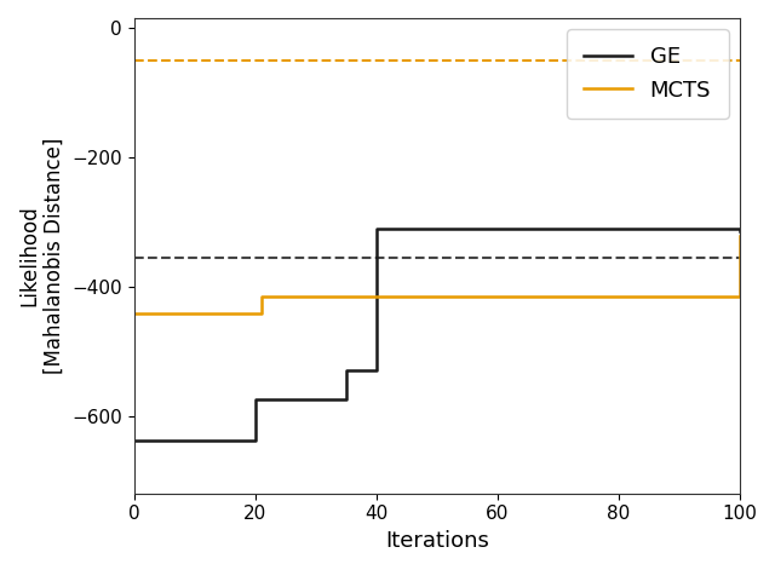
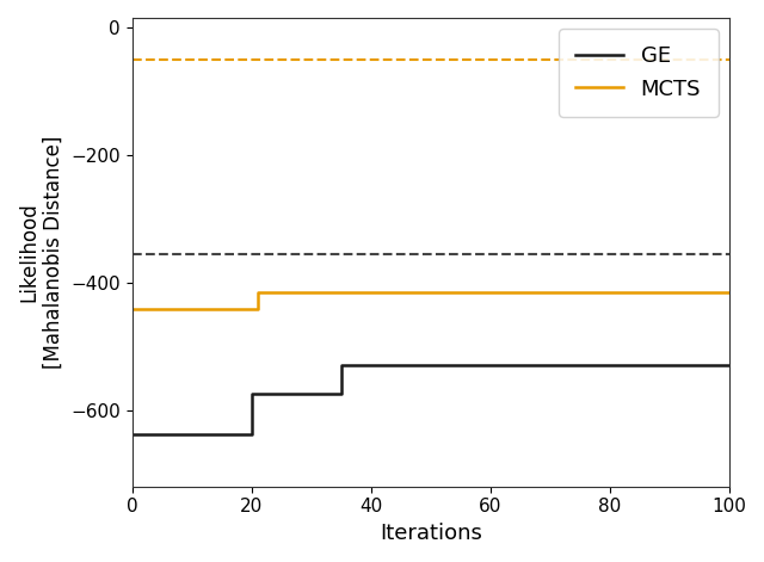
GE/40: -310 -> -530
GE/100: -314 -> -530
MCTS/100: -322 -> -415
